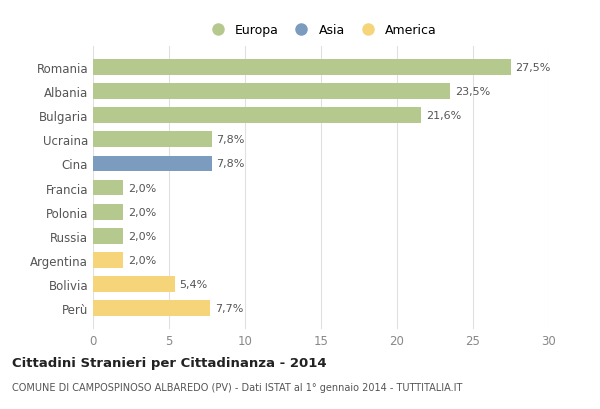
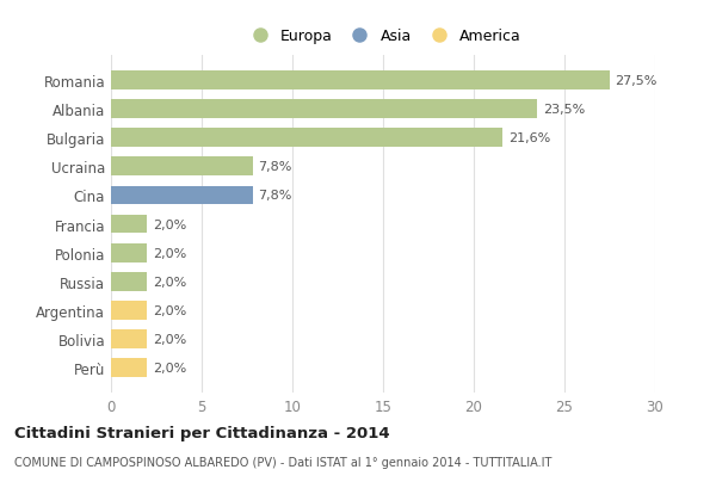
Bolivia: 5,4% -> 2,0%
Perù: 7,7% -> 2,0%
